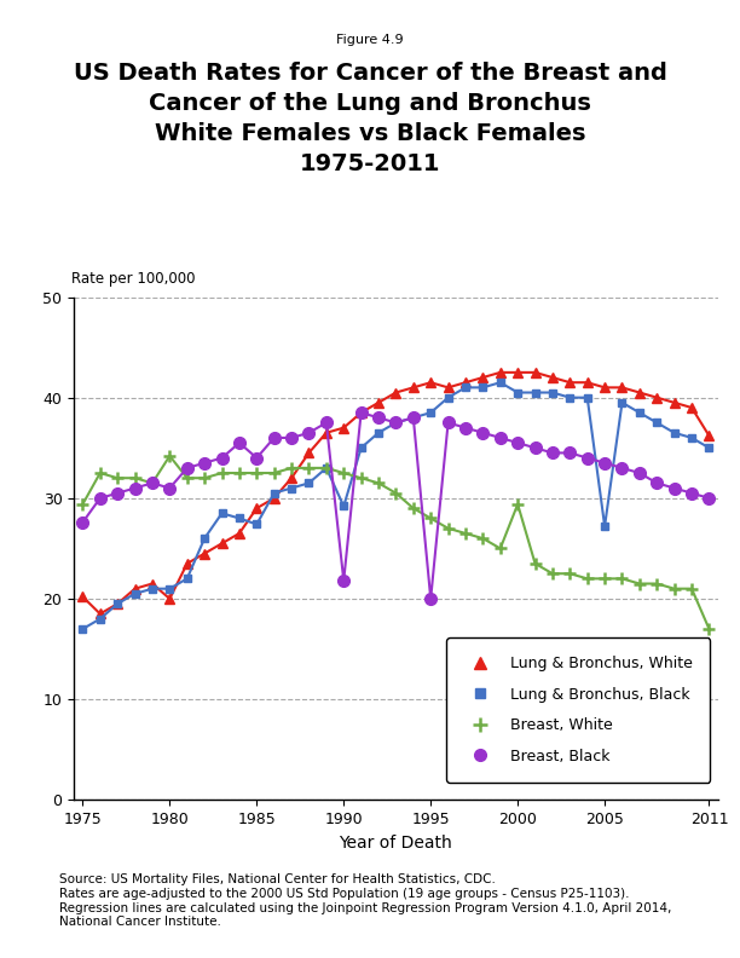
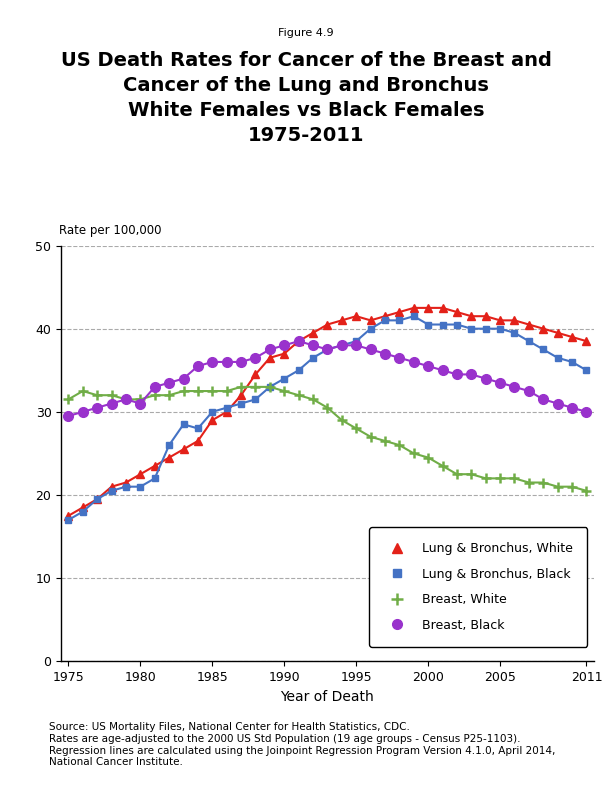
Lung & Bronchus, White/1975: 20.2 -> 17.5
Breast, White/1975: 29.4 -> 31.5
Breast, Black/1975: 27.6 -> 29.5
Lung & Bronchus, White/1980: 20.0 -> 22.5
Breast, White/1980: 34.2 -> 31.5
Lung & Bronchus, Black/1985: 27.4 -> 30.0
Breast, Black/1985: 34.0 -> 36.0
Lung & Bronchus, Black/1990: 29.2 -> 34.0
Breast, Black/1990: 21.8 -> 38.0
Breast, Black/1995: 20.0 -> 38.0
Breast, White/2000: 29.4 -> 24.5
Lung & Bronchus, Black/2005: 27.2 -> 40.0
Lung & Bronchus, White/2011: 36.2 -> 38.5
Breast, White/2011: 17.0 -> 20.5
